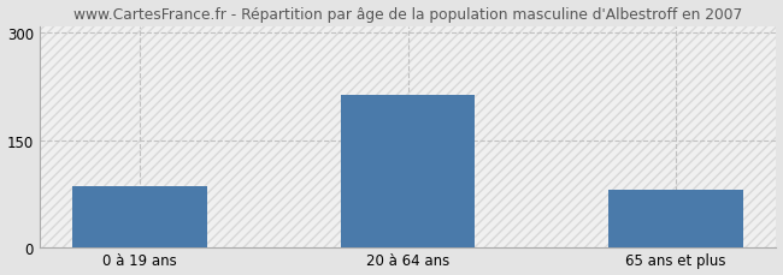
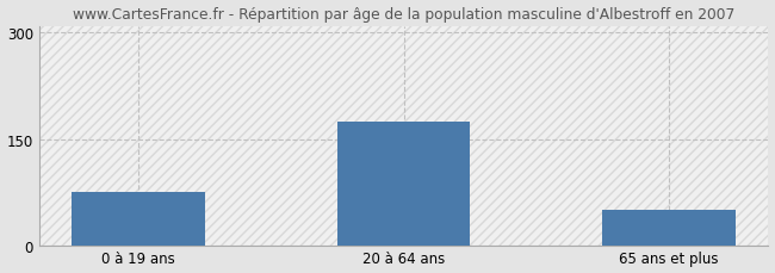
0 à 19 ans: 86 -> 75
20 à 64 ans: 214 -> 175
65 ans et plus: 80 -> 50
